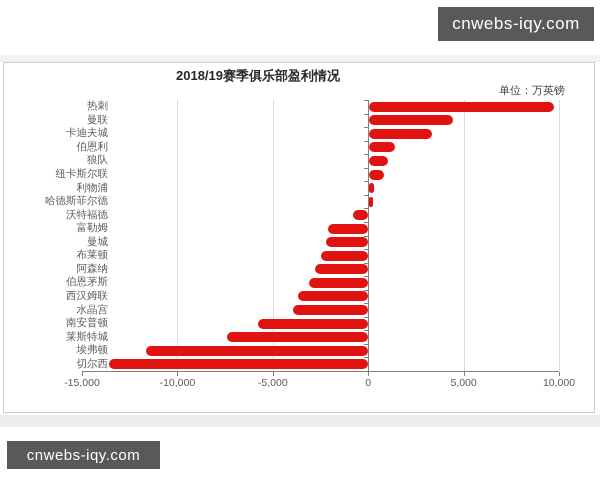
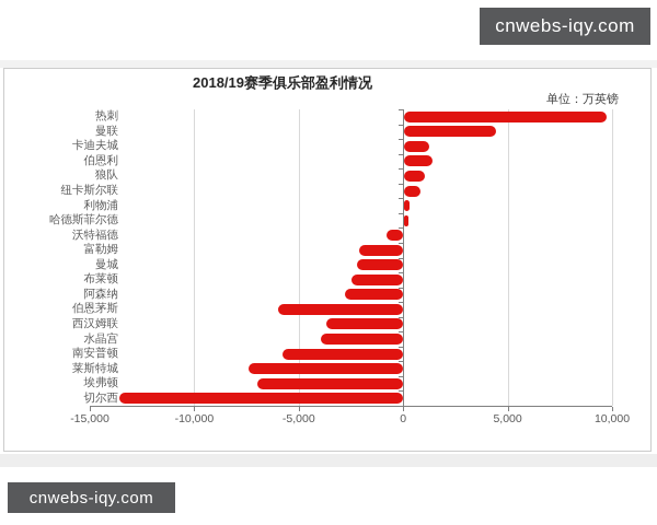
卡迪夫城: 3300 -> 1200
伯恩茅斯: -3100 -> -6000
埃弗顿: -11600 -> -7000
